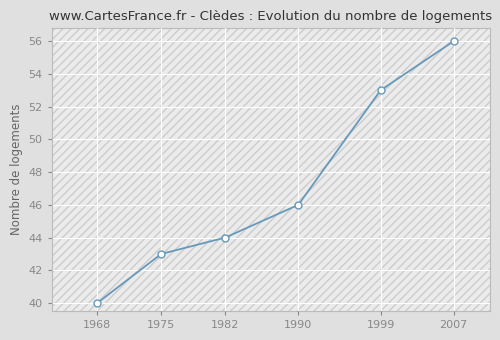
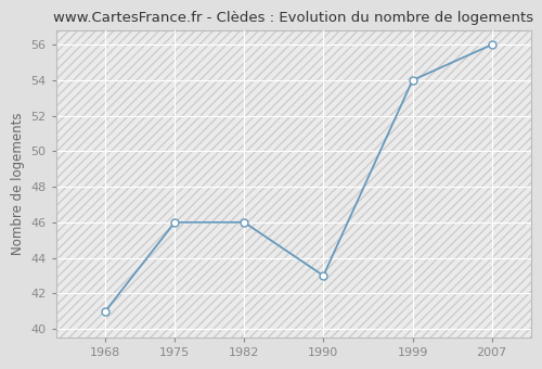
1968: 40 -> 41
1975: 43 -> 46
1982: 44 -> 46
1990: 46 -> 43
1999: 53 -> 54
